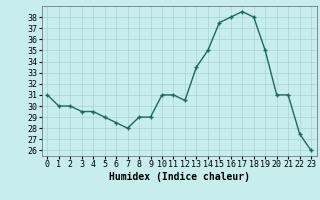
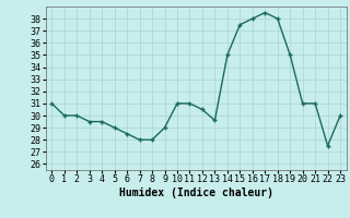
8: 29.0 -> 28.0
13: 33.5 -> 29.6
23: 26.0 -> 30.0
